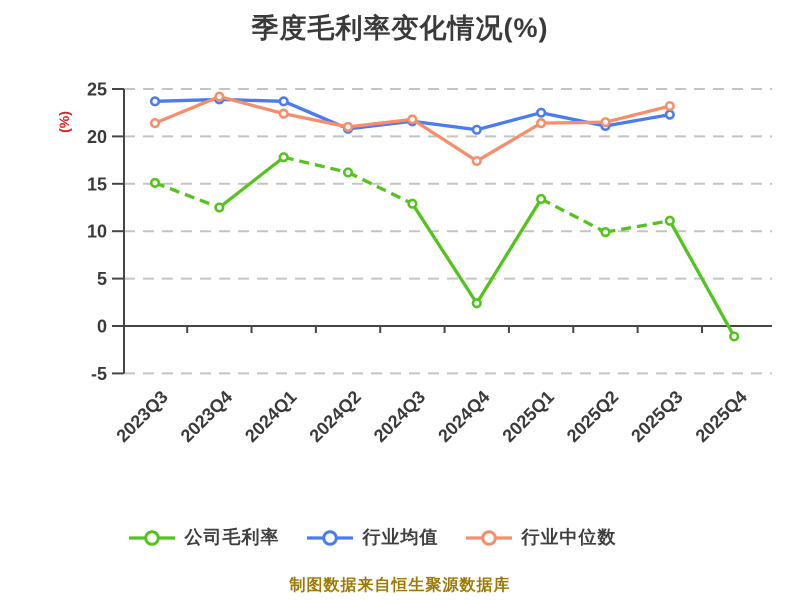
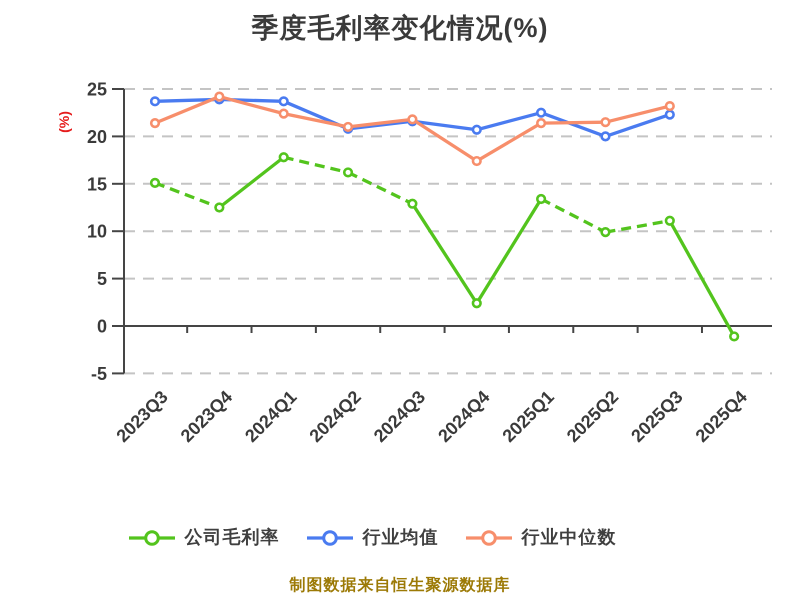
行业均值/2025Q2: 21 -> 20
